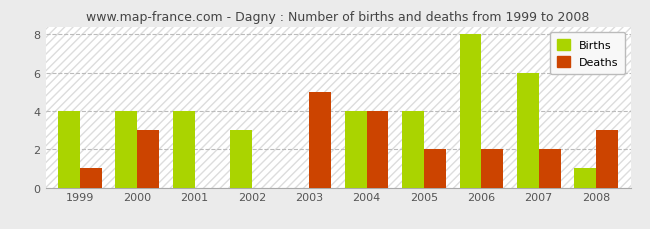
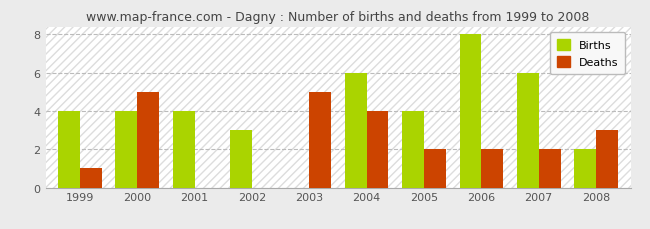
Deaths/2000: 3 -> 5
Births/2004: 4 -> 6
Births/2008: 1 -> 2
